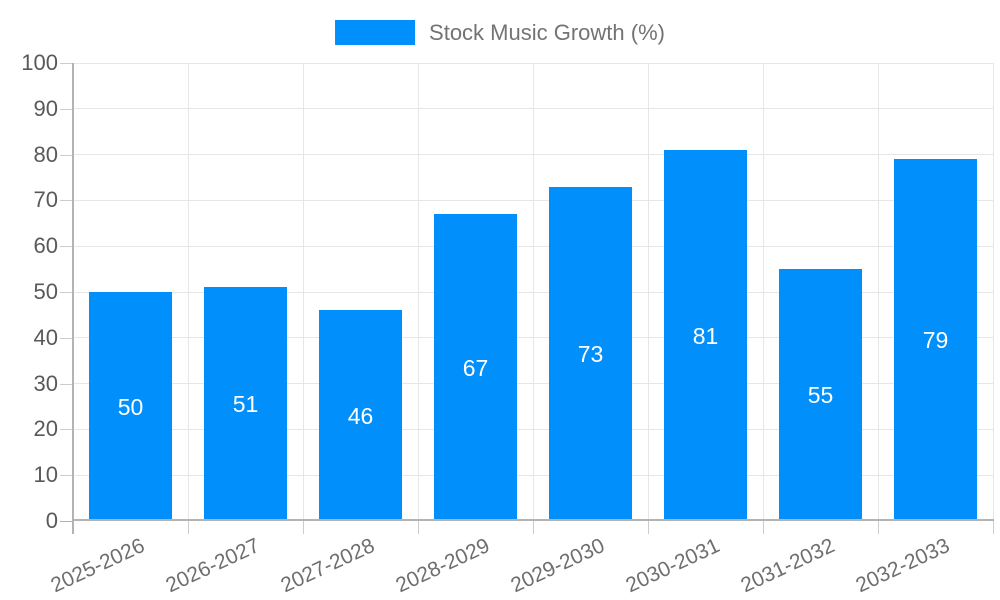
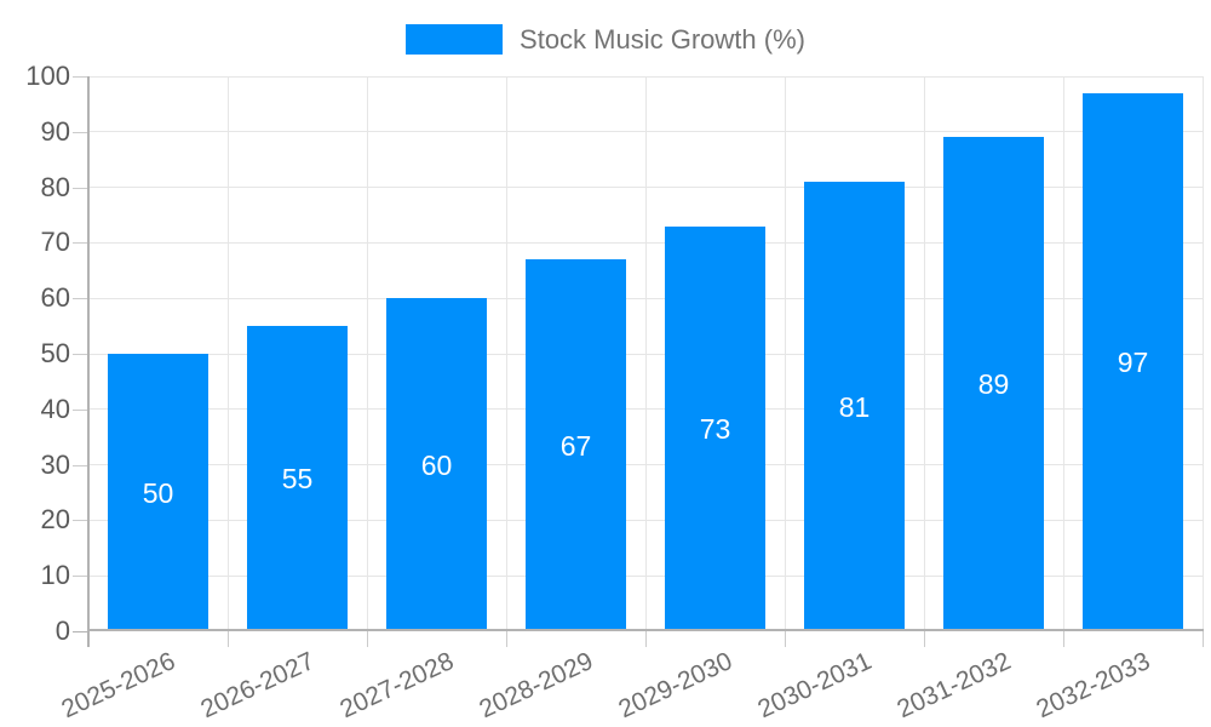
2026-2027: 51 -> 55
2027-2028: 46 -> 60
2031-2032: 55 -> 89
2032-2033: 79 -> 97
